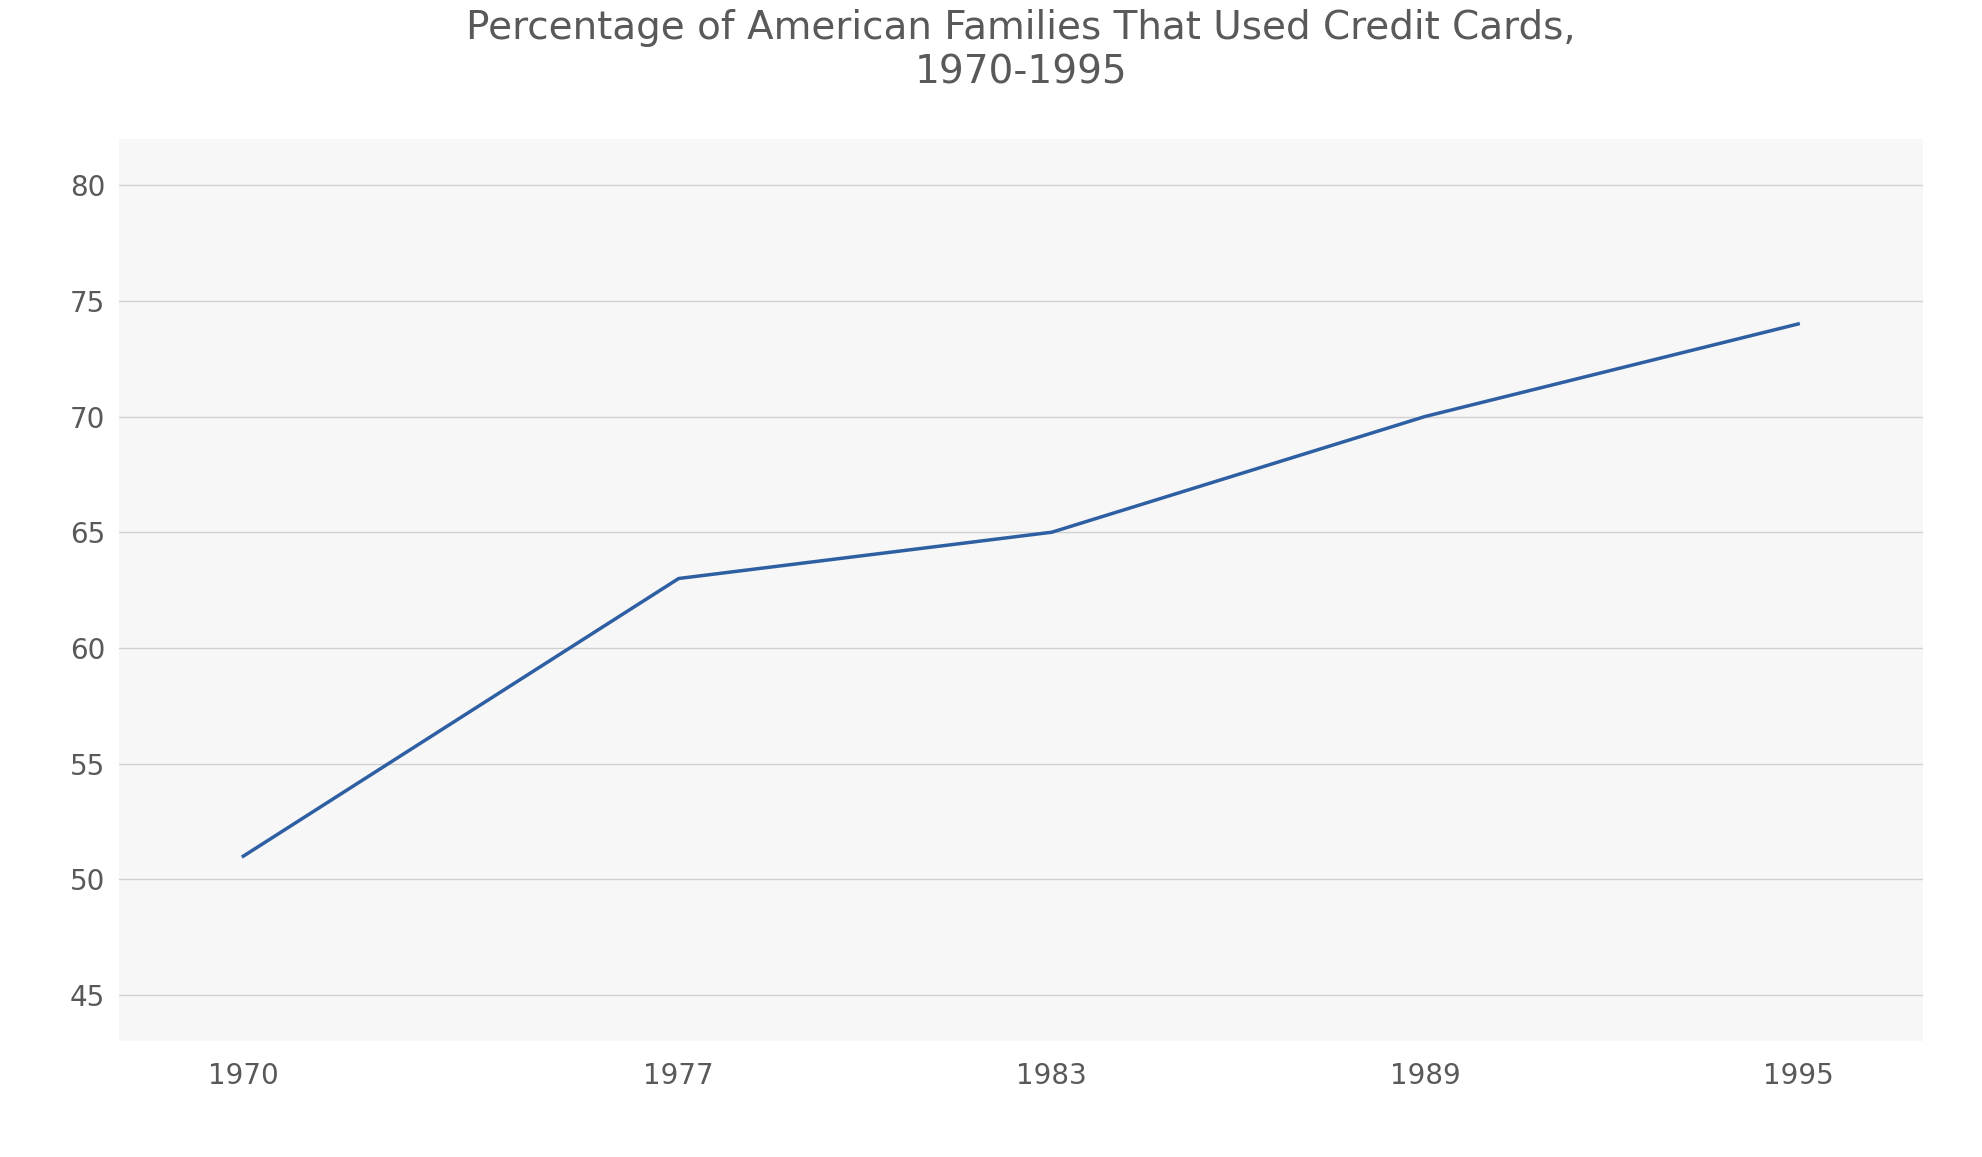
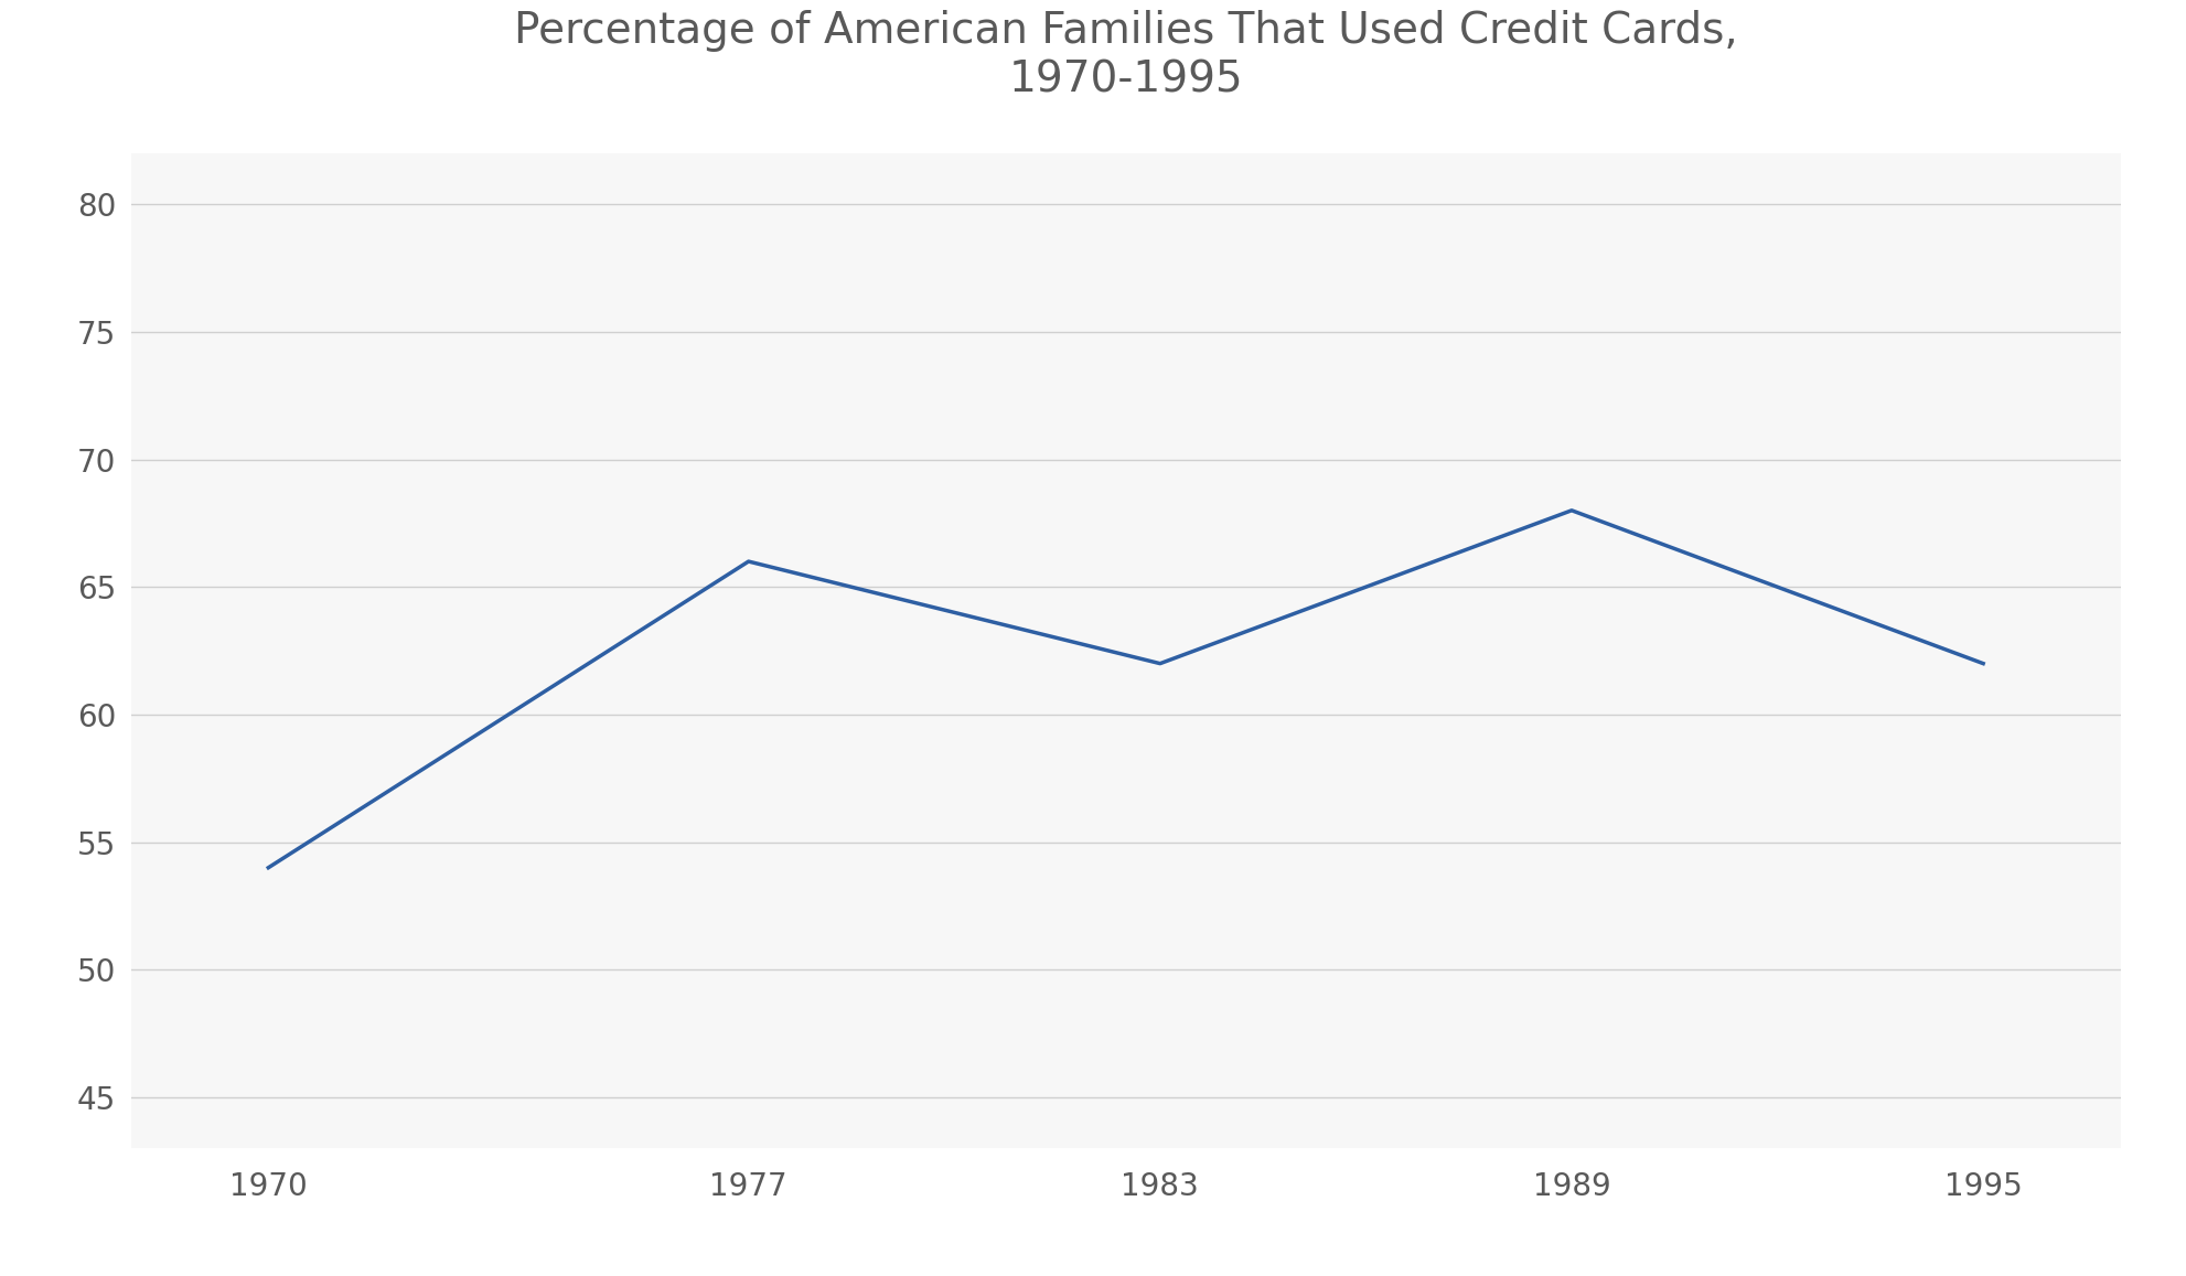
1970: 51 -> 54
1977: 63 -> 66
1983: 65 -> 62
1989: 70 -> 68
1995: 74 -> 62
